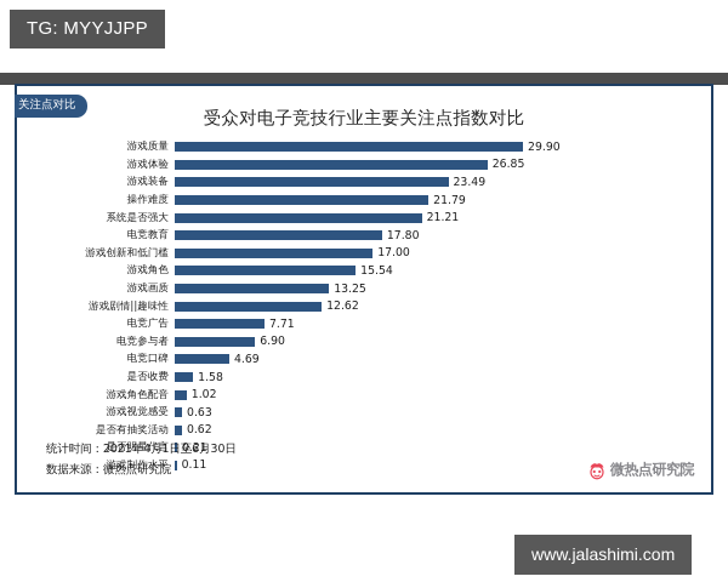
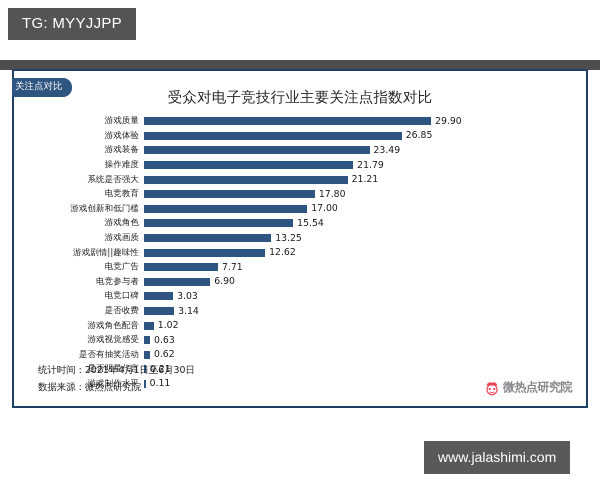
电竞口碑: 4.69 -> 3.03
是否收费: 1.58 -> 3.14
